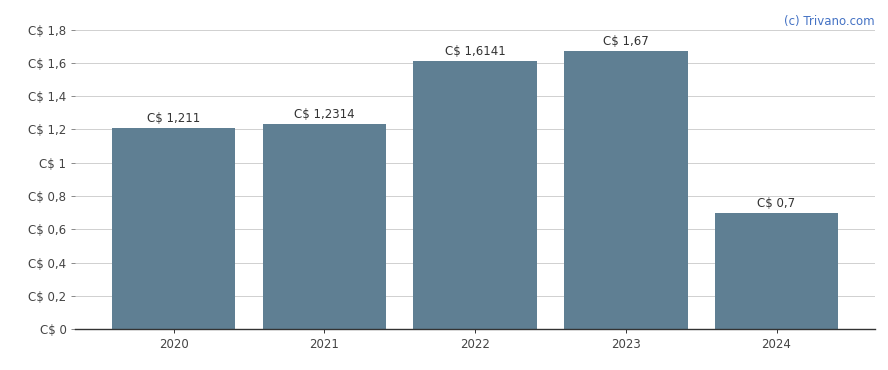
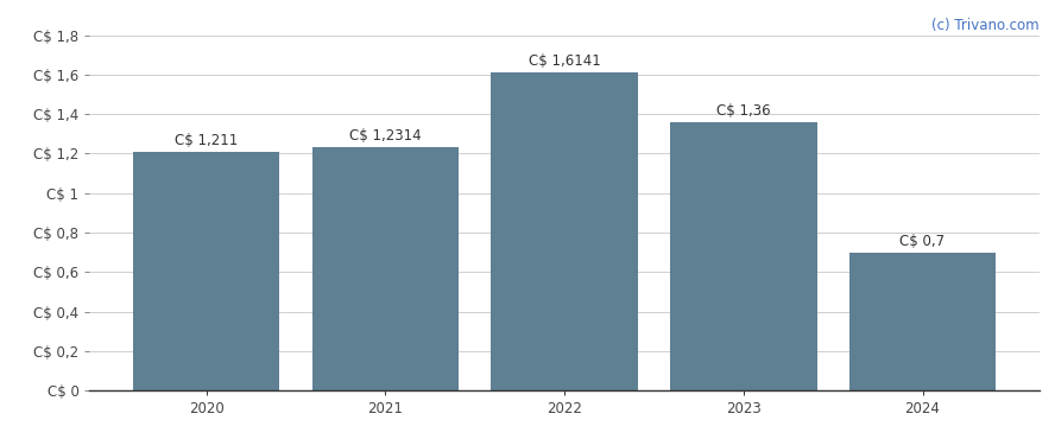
2023: 1,67 -> 1,36
